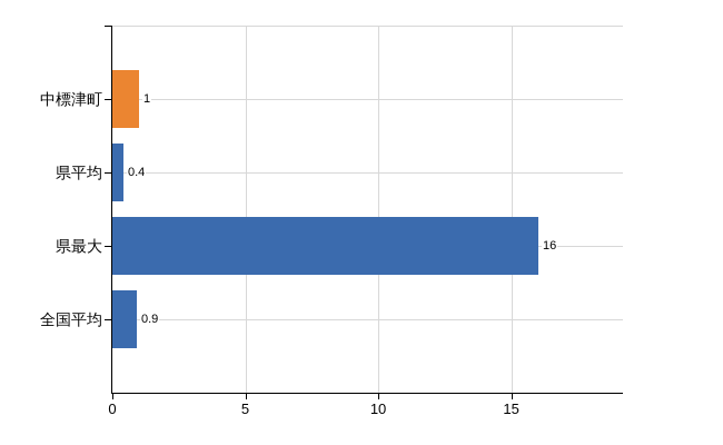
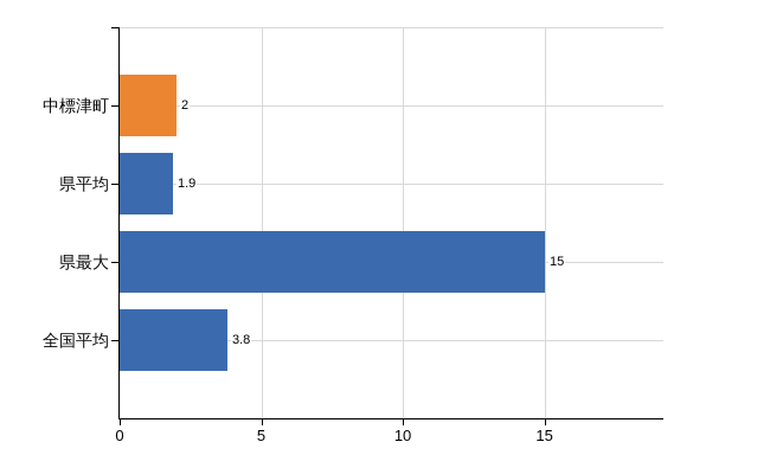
中標津町: 1 -> 2
県平均: 0.4 -> 1.9
県最大: 16 -> 15
全国平均: 0.9 -> 3.8
